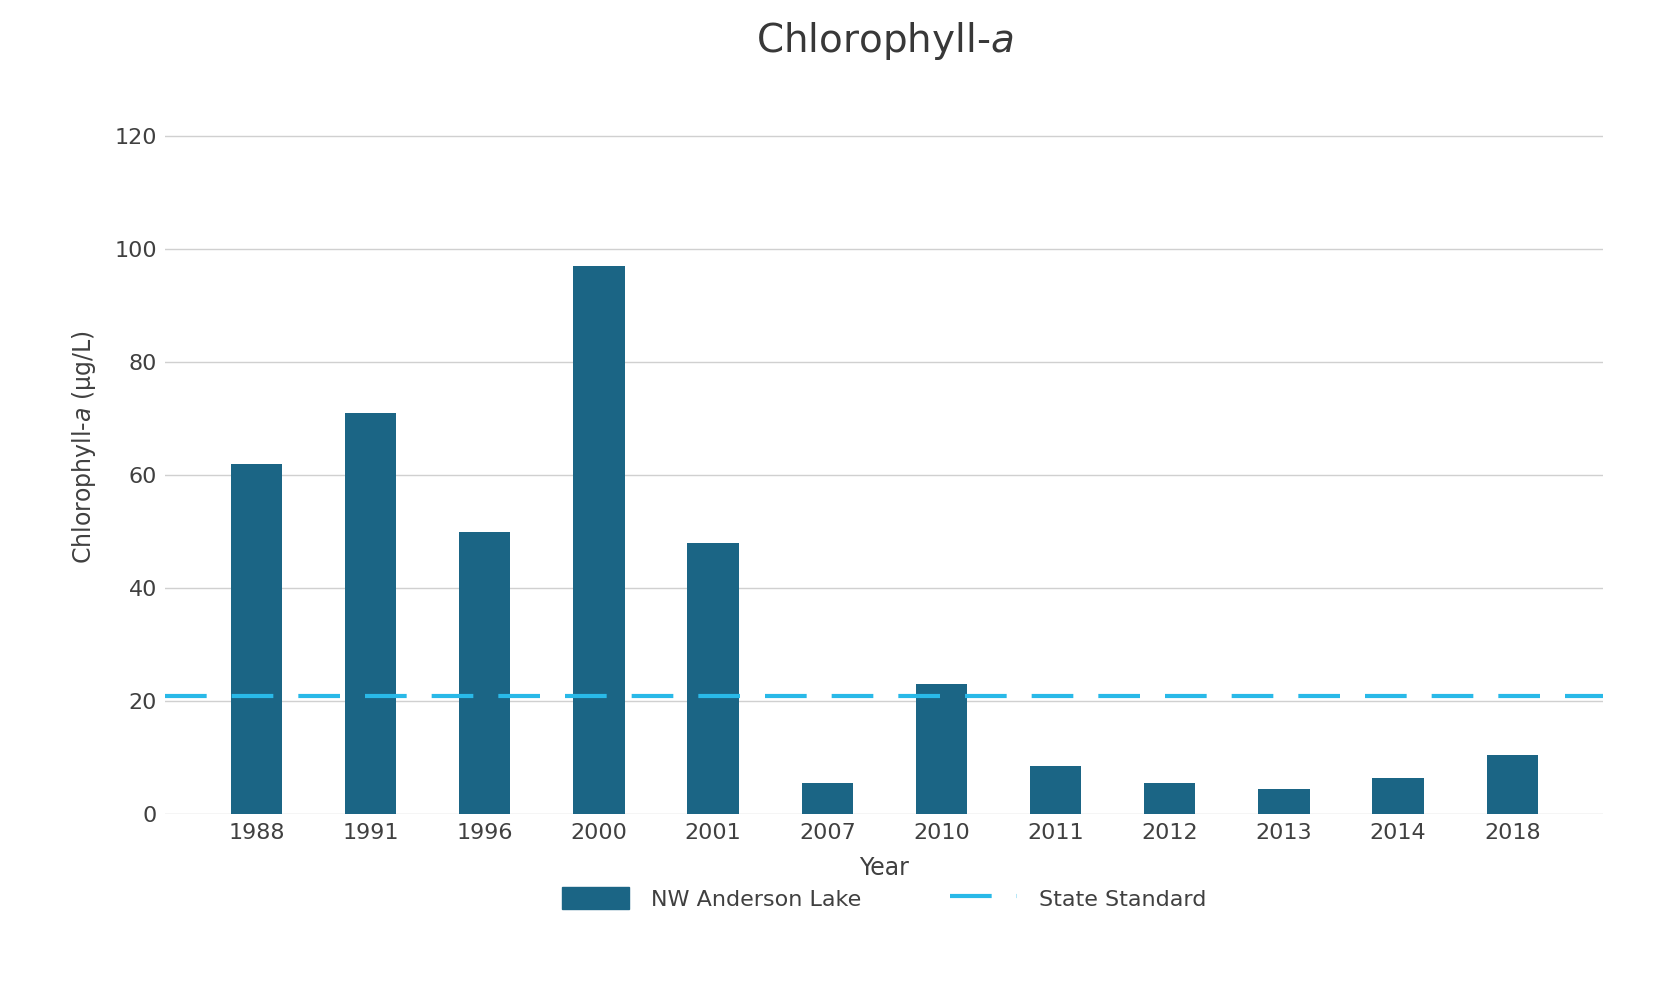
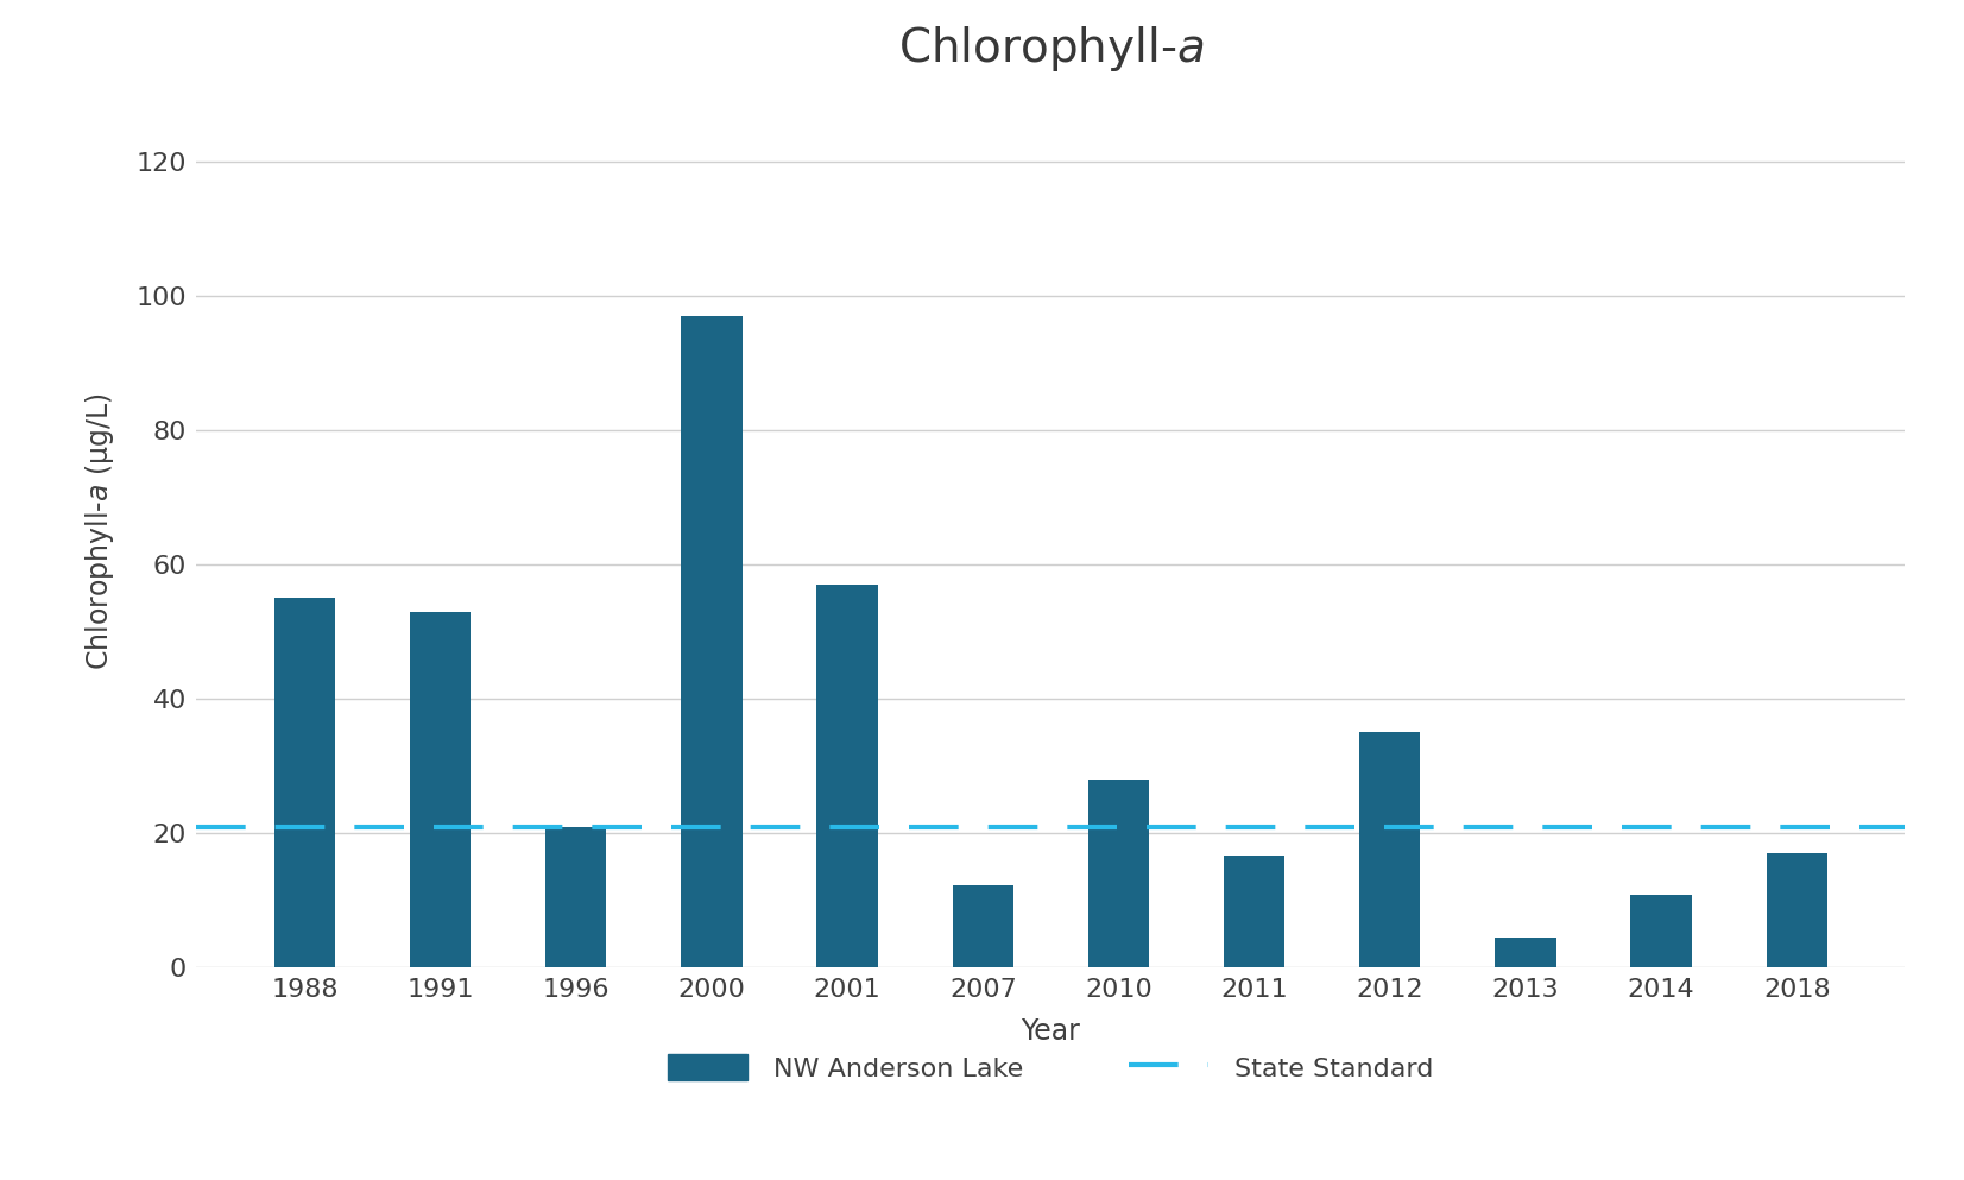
1988: 62.0 -> 55.0
1991: 71.0 -> 53.0
1996: 50.0 -> 21.0
2001: 48.0 -> 57.0
2007: 5.5 -> 12.2
2010: 23.0 -> 28.0
2011: 8.5 -> 16.6
2012: 5.5 -> 35.0
2014: 6.5 -> 10.8
2018: 10.5 -> 17.0
